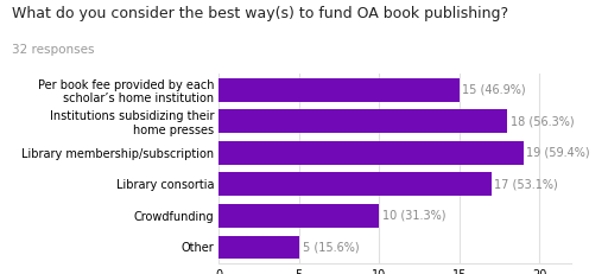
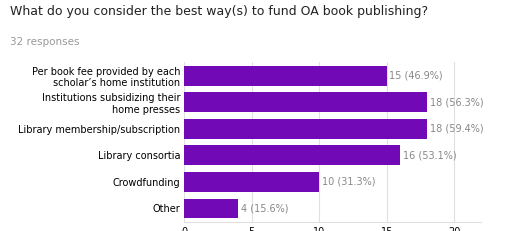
Library membership/subscription: 19 -> 18
Library consortia: 17 -> 16
Other: 5 -> 4
